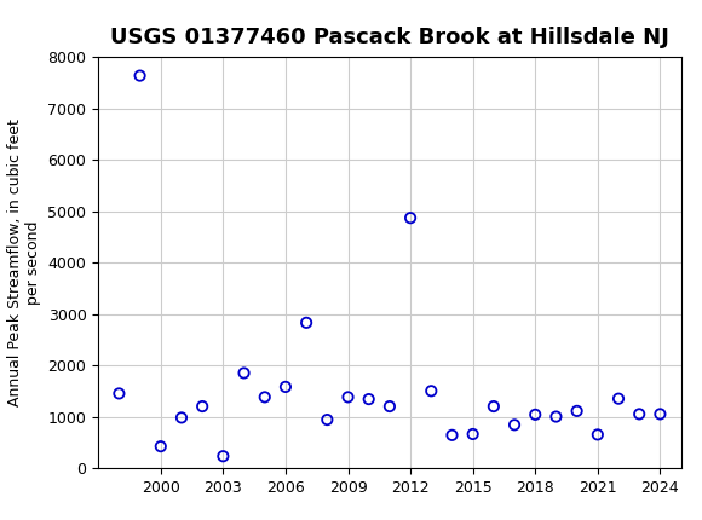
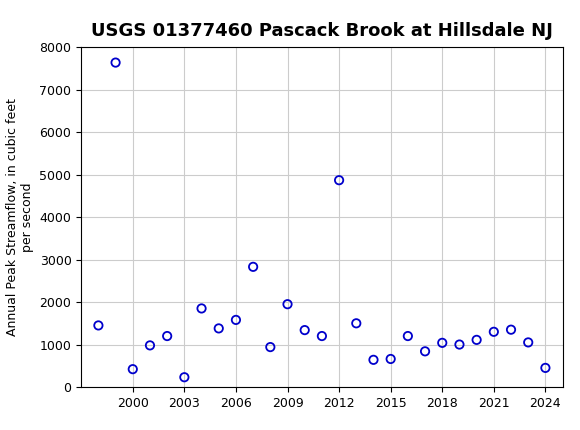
USGS 01377460 Pascack Brook at Hillsdale NJ/2009: 1380 -> 1950
USGS 01377460 Pascack Brook at Hillsdale NJ/2021: 650 -> 1300
USGS 01377460 Pascack Brook at Hillsdale NJ/2024: 1050 -> 450
